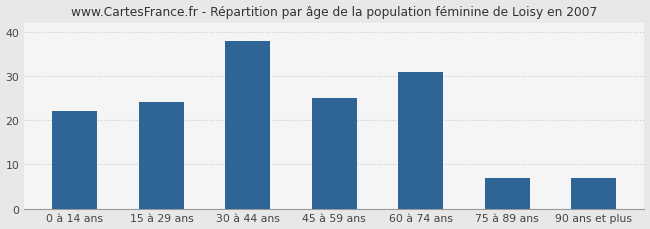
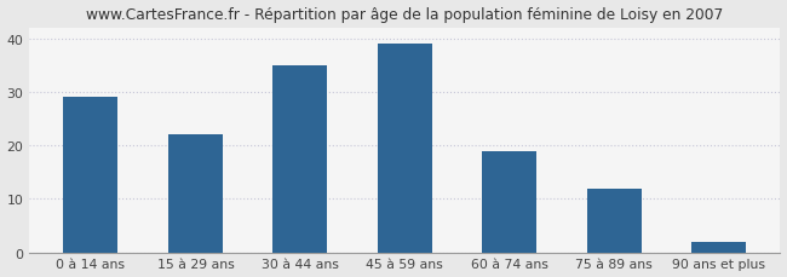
0 à 14 ans: 22 -> 29
15 à 29 ans: 24 -> 22
30 à 44 ans: 38 -> 35
45 à 59 ans: 25 -> 39
60 à 74 ans: 31 -> 19
75 à 89 ans: 7 -> 12
90 ans et plus: 7 -> 2
